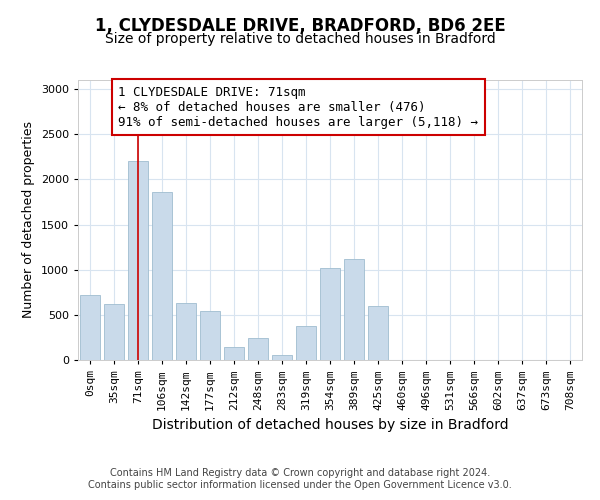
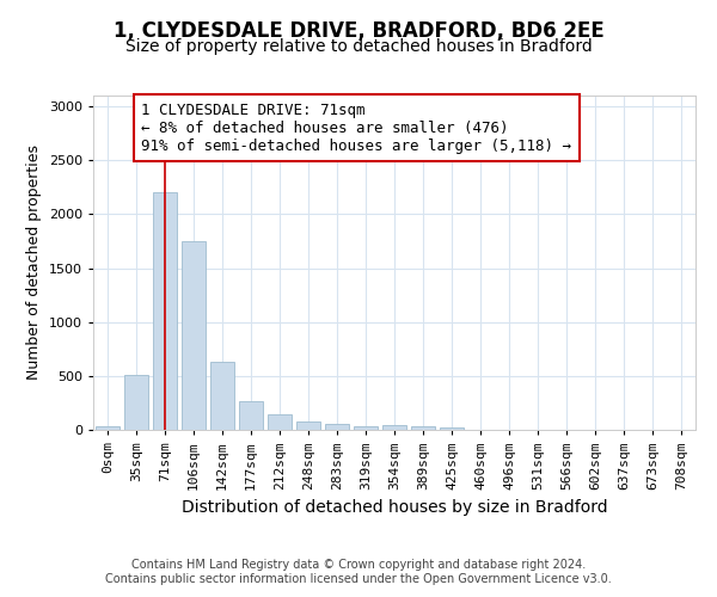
0sqm: 720 -> 30
35sqm: 620 -> 510
106sqm: 1860 -> 1750
177sqm: 540 -> 260
248sqm: 240 -> 80
319sqm: 380 -> 40
354sqm: 1020 -> 40
389sqm: 1120 -> 30
425sqm: 600 -> 20
